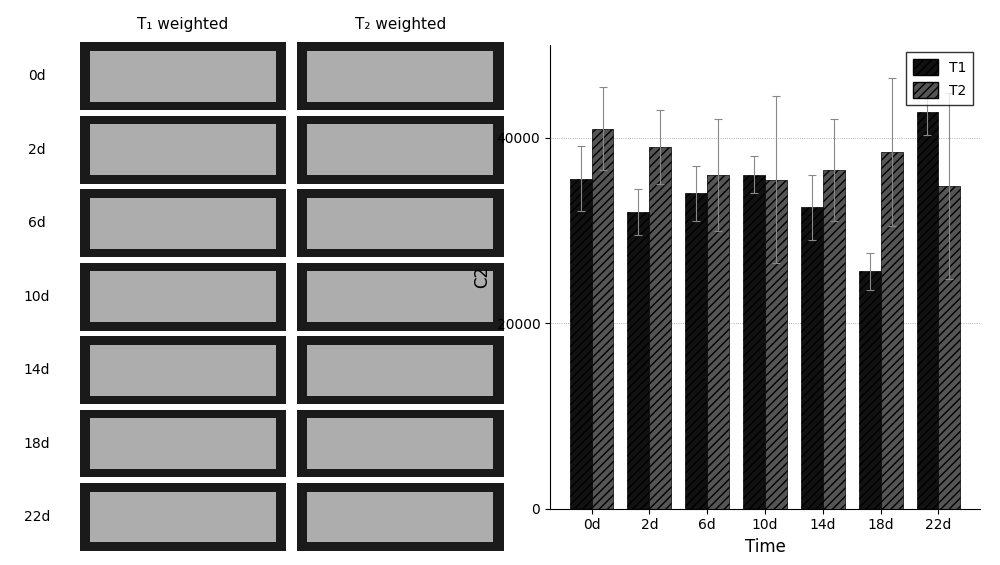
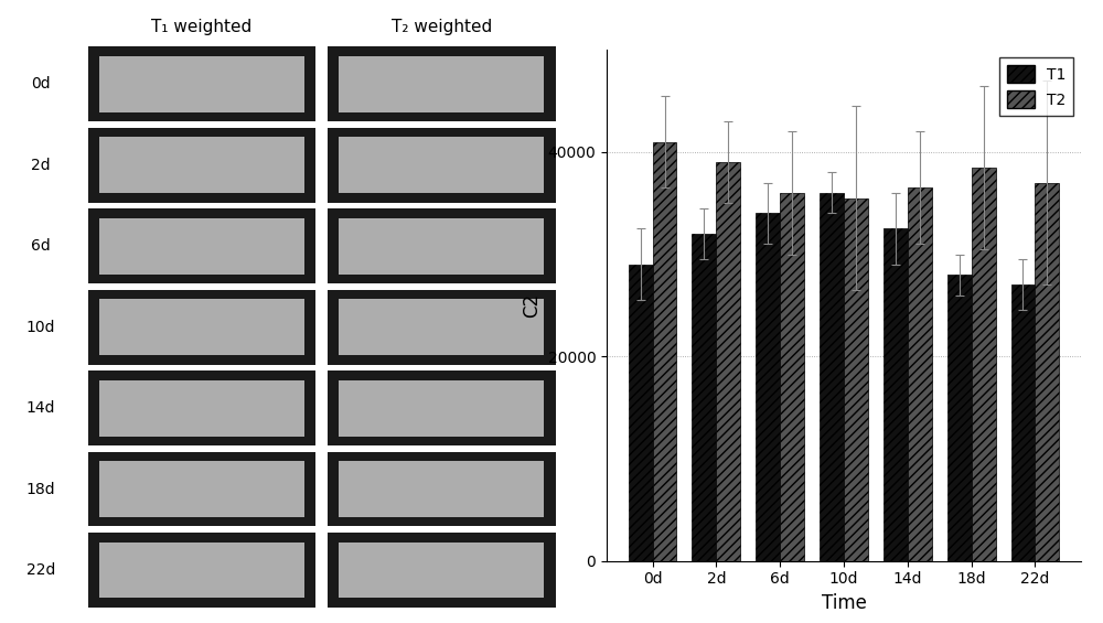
T1/0d: 35600 -> 29000
T1/18d: 25600 -> 28000
T1/22d: 42800 -> 27000
T2/22d: 34800 -> 37000
